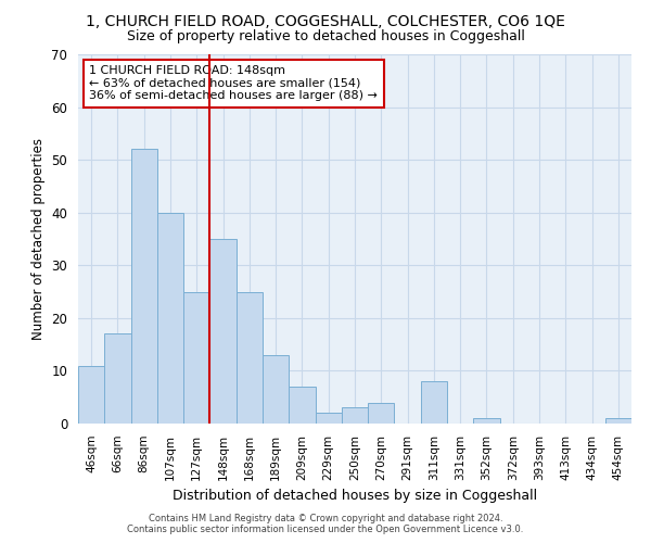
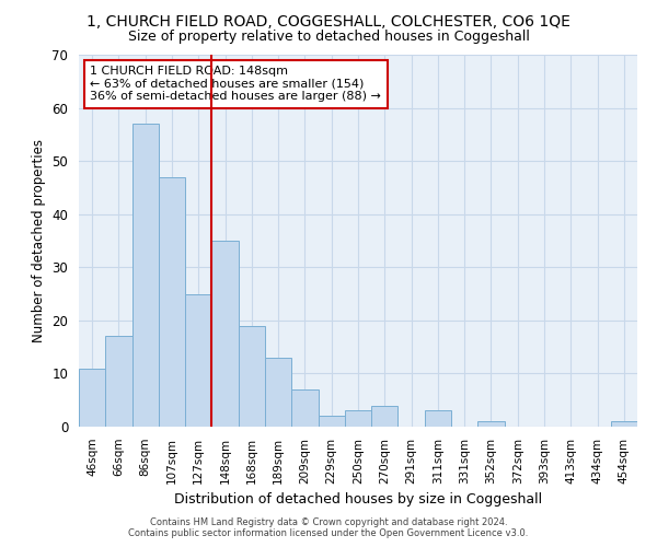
86sqm: 52 -> 57
107sqm: 40 -> 47
168sqm: 25 -> 19
311sqm: 8 -> 3
